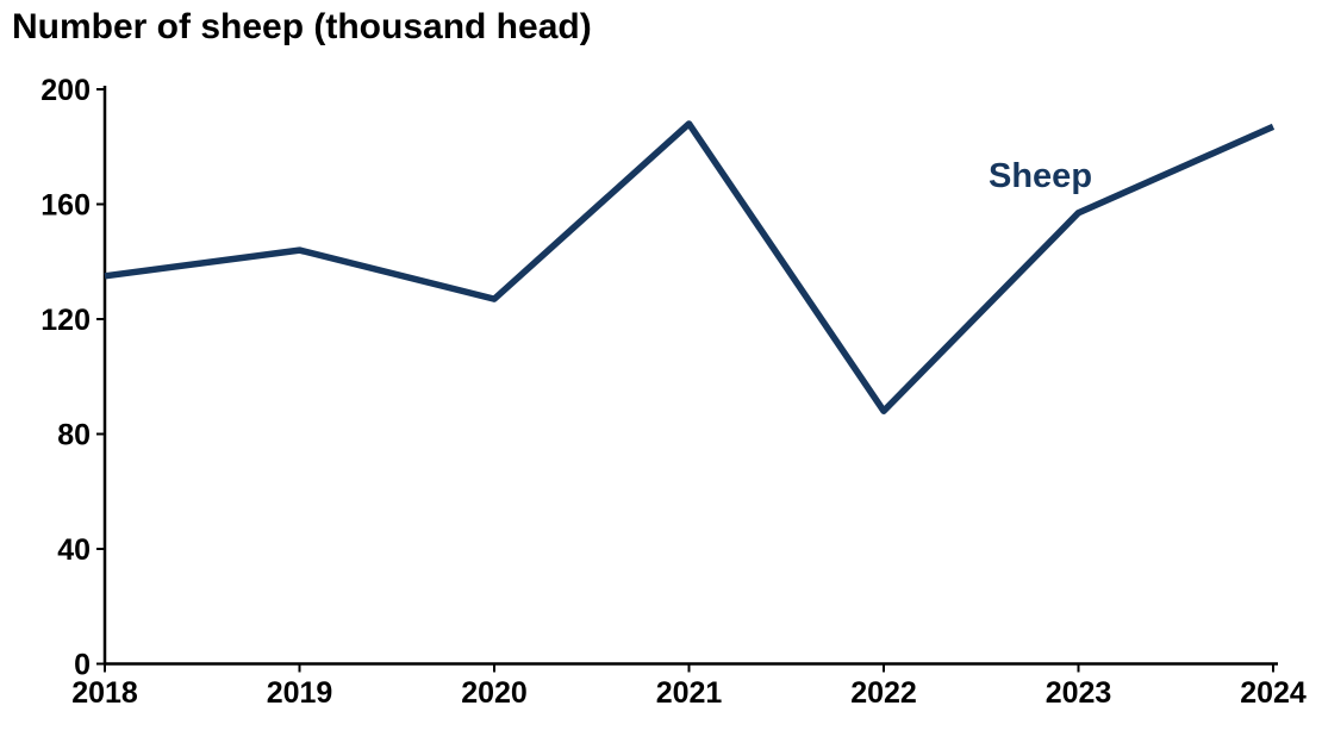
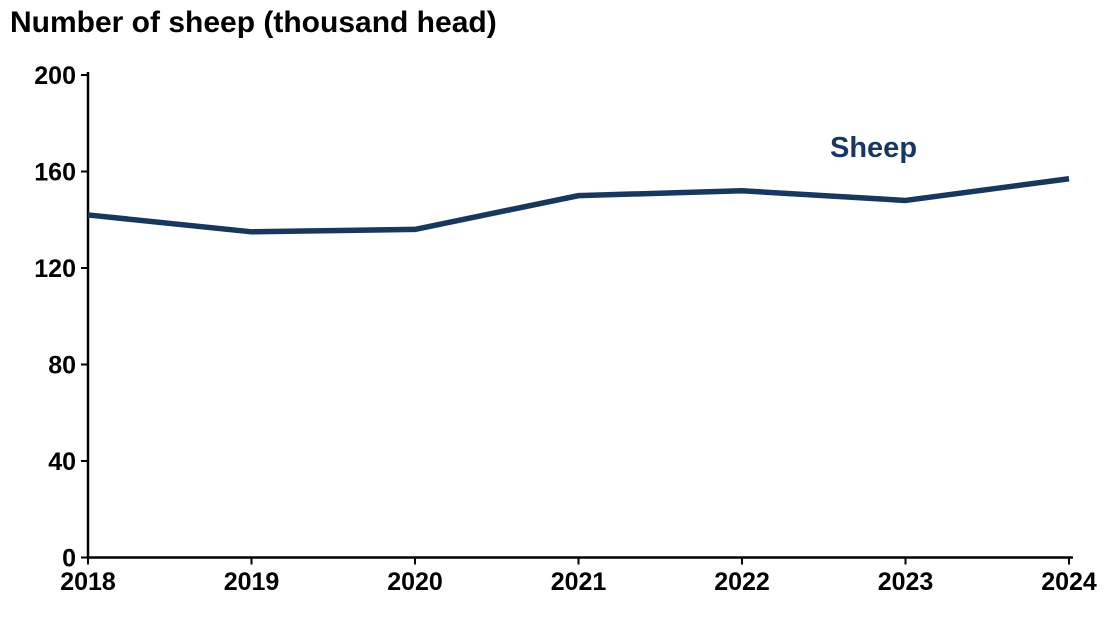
2018: 135 -> 142
2019: 144 -> 135
2020: 127 -> 136
2021: 188 -> 150
2022: 88 -> 152
2023: 157 -> 148
2024: 187 -> 157
